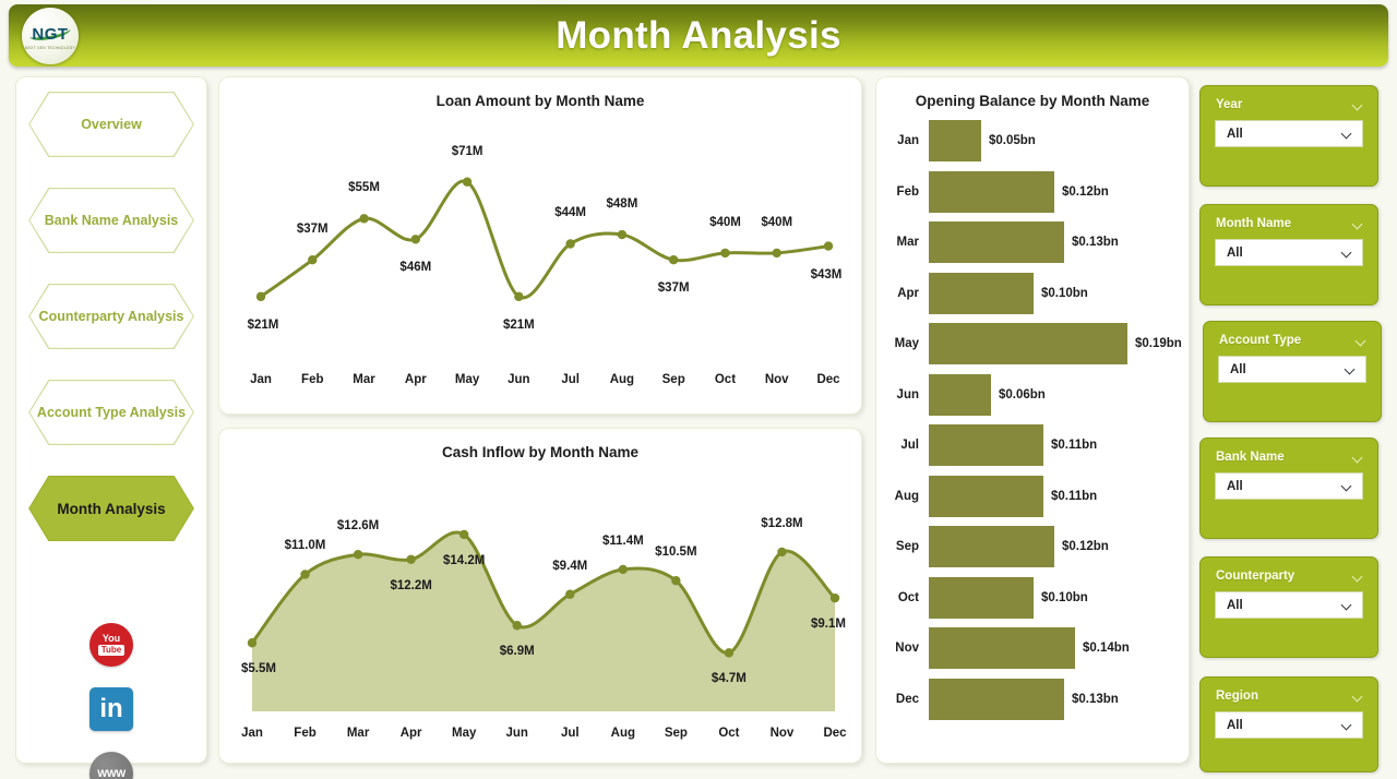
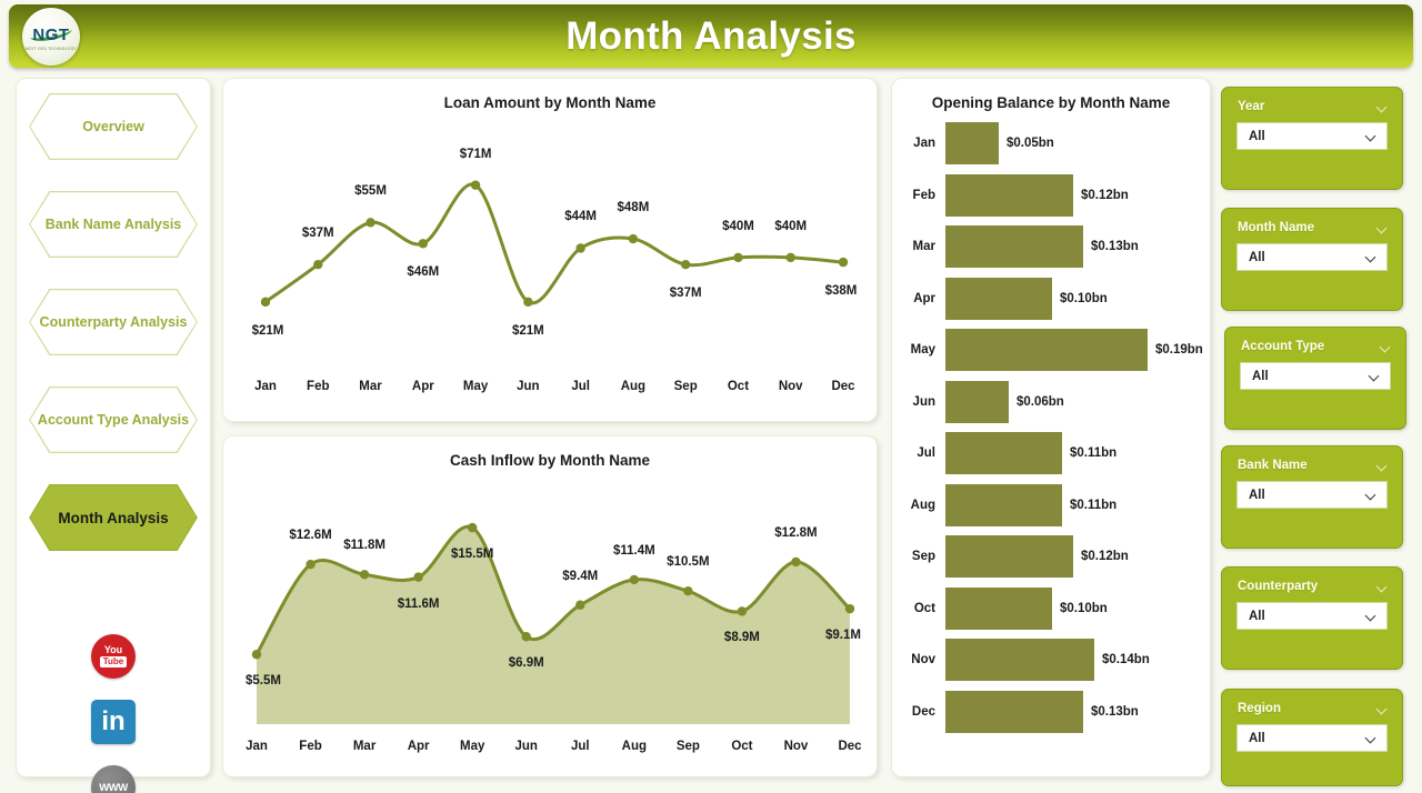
Loan Amount by Month Name/Dec: $43M -> $38M
Cash Inflow by Month Name/Feb: $11.0M -> $12.6M
Cash Inflow by Month Name/Mar: $12.6M -> $11.8M
Cash Inflow by Month Name/Apr: $12.2M -> $11.6M
Cash Inflow by Month Name/May: $14.2M -> $15.5M
Cash Inflow by Month Name/Oct: $4.7M -> $8.9M
